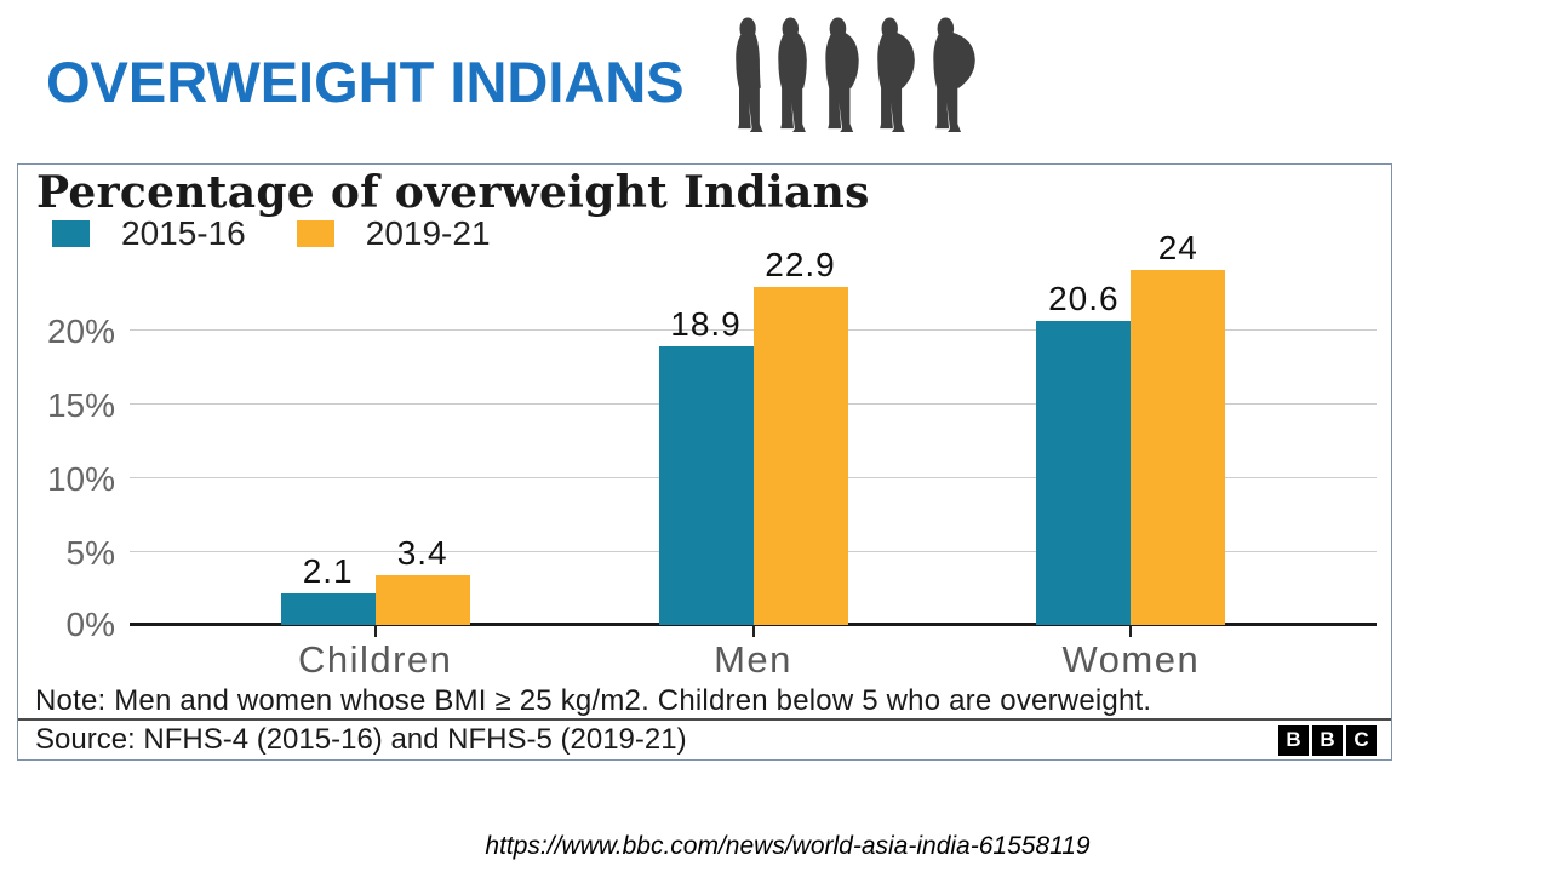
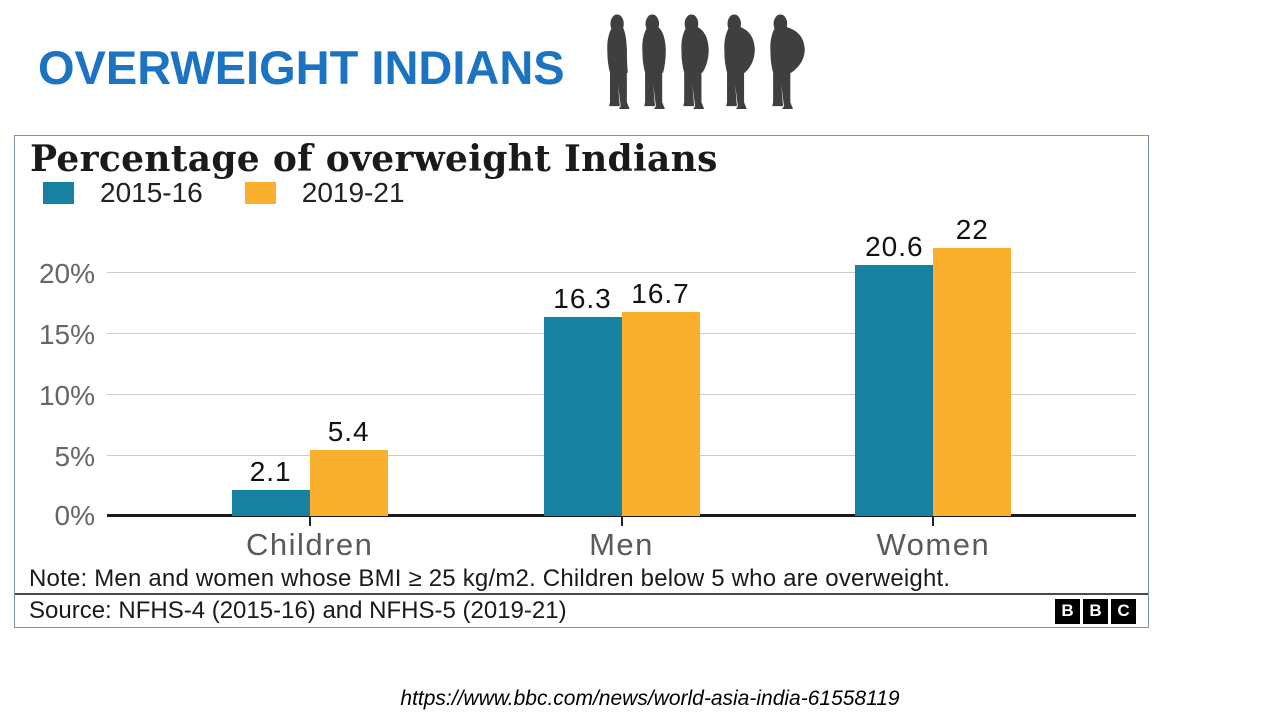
2019-21/Children: 3.4 -> 5.4
2015-16/Men: 18.9 -> 16.3
2019-21/Men: 22.9 -> 16.7
2019-21/Women: 24 -> 22
